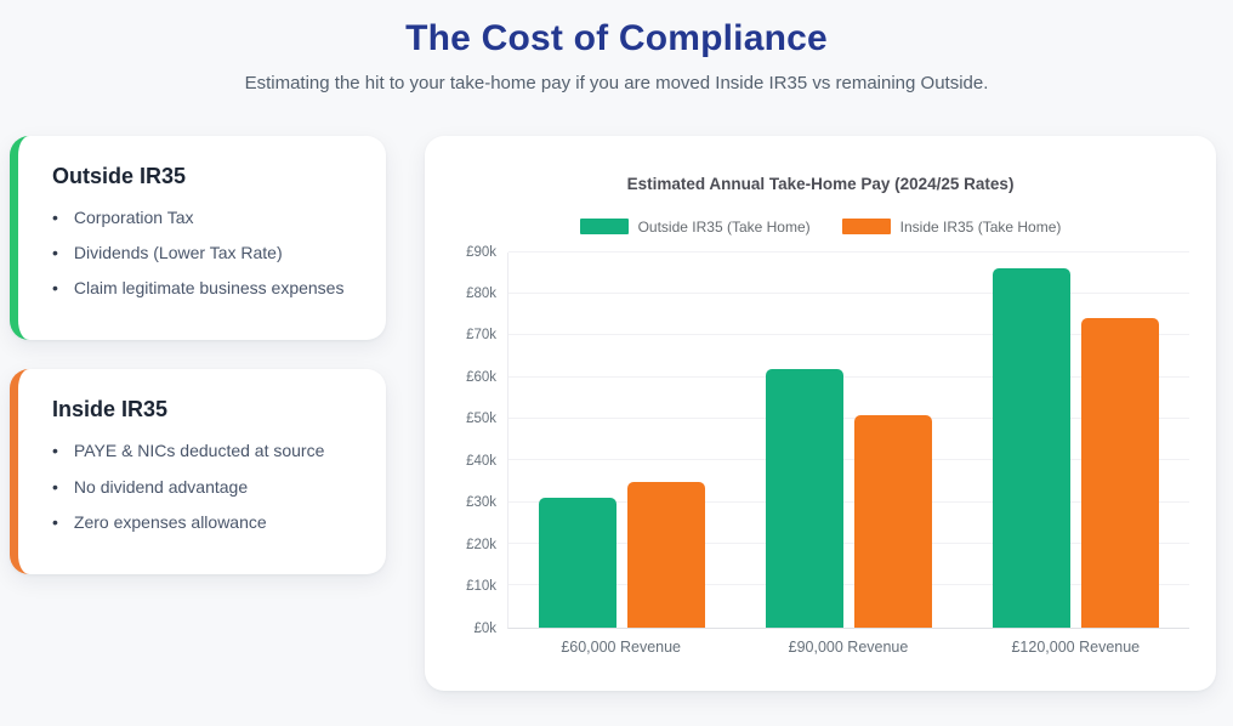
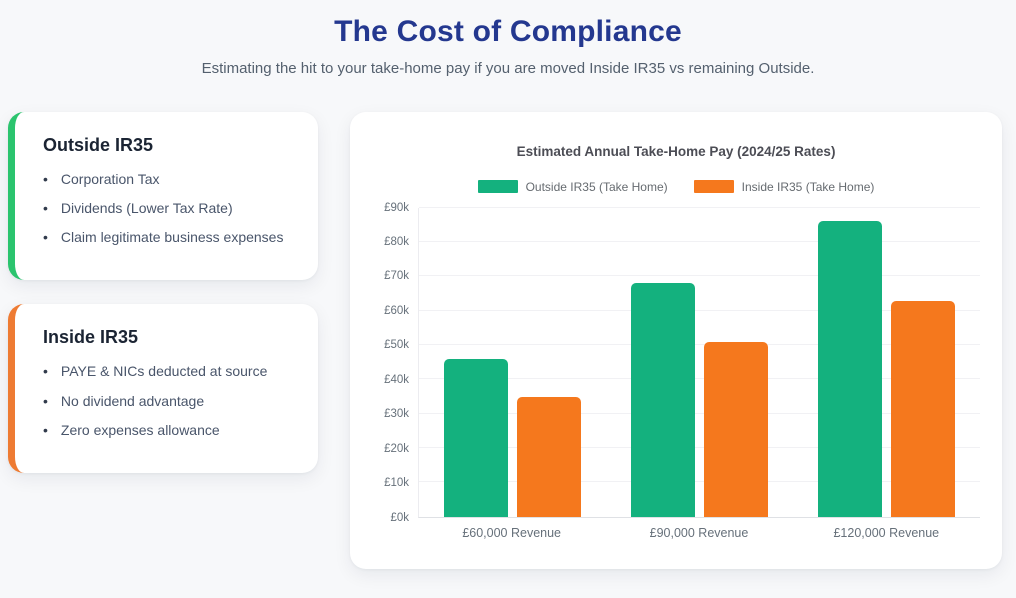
Outside IR35 (Take Home)/£60,000 Revenue: £31k -> £46k
Outside IR35 (Take Home)/£90,000 Revenue: £62k -> £68k
Inside IR35 (Take Home)/£120,000 Revenue: £74k -> £63k
